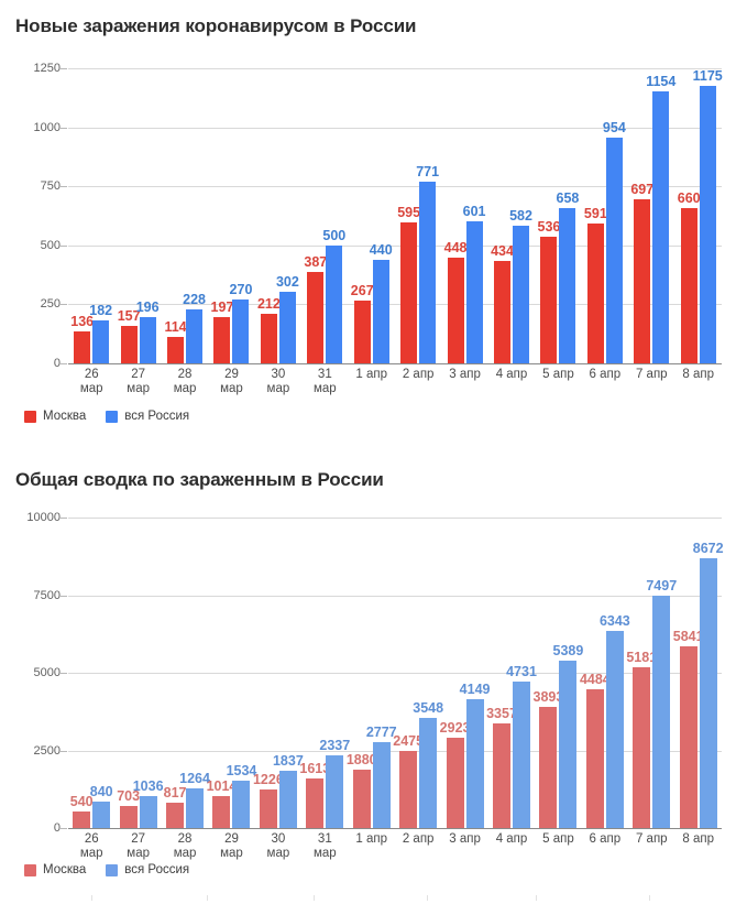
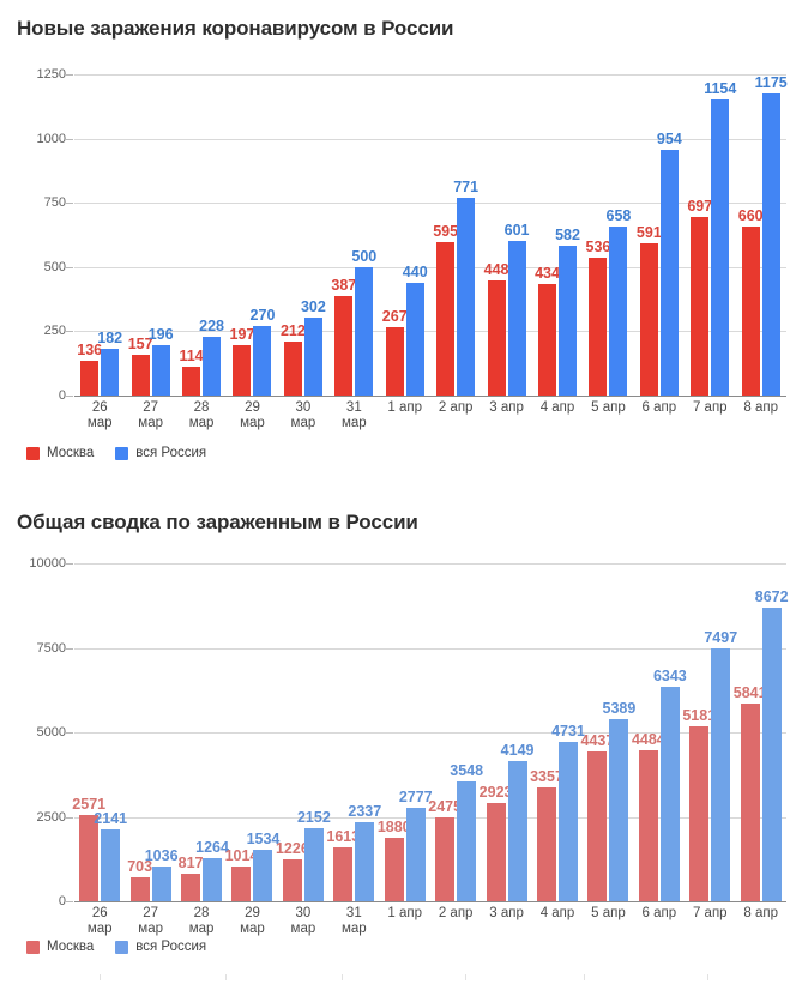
Общая сводка по зараженным в России/Москва/26 мар: 540 -> 2571
Общая сводка по зараженным в России/вся Россия/26 мар: 840 -> 2141
Общая сводка по зараженным в России/вся Россия/30 мар: 1837 -> 2152
Общая сводка по зараженным в России/Москва/5 апр: 3893 -> 4437
